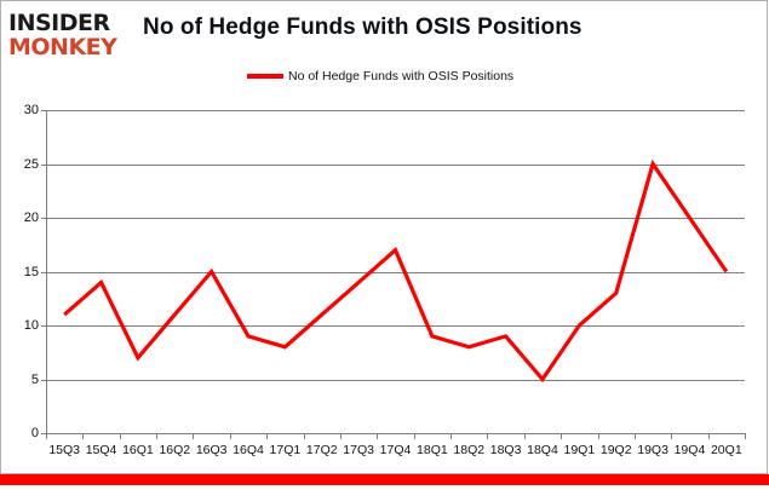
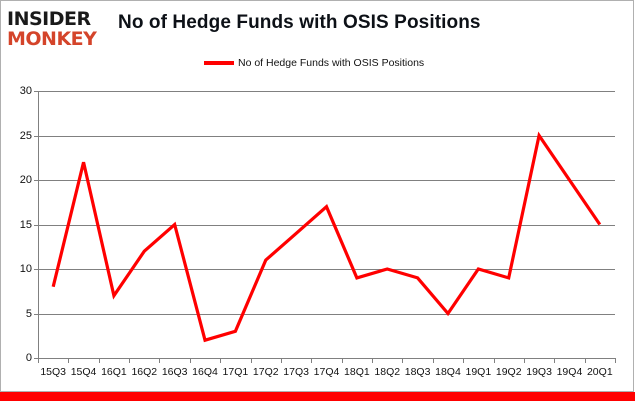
15Q3: 11 -> 8
15Q4: 14 -> 22
16Q2: 11 -> 12
16Q4: 9 -> 2
17Q1: 8 -> 3
18Q2: 8 -> 10
19Q2: 13 -> 9
